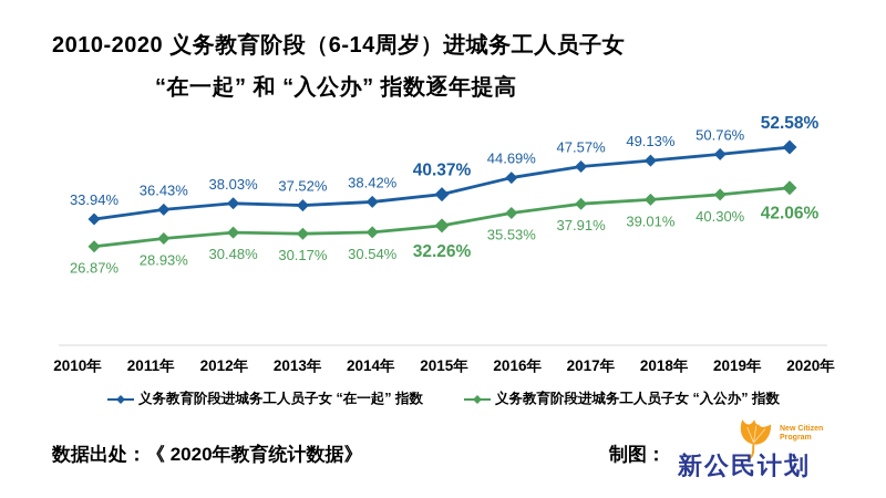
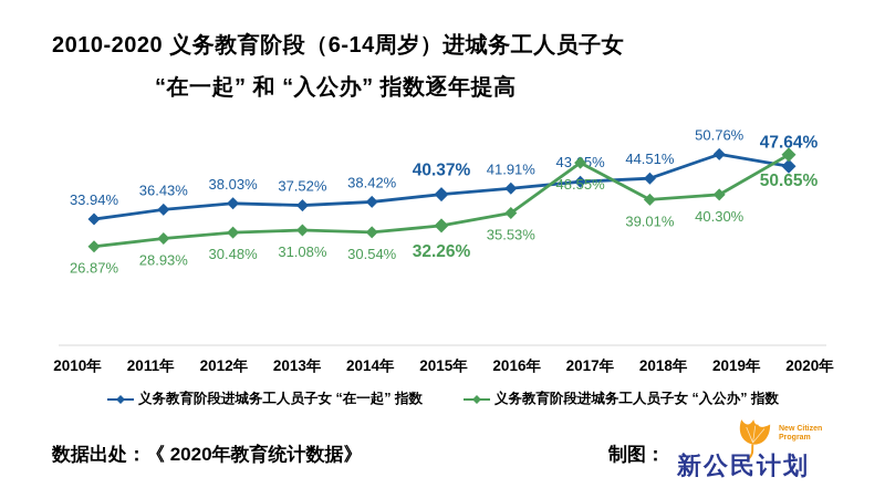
义务教育阶段进城务工人员子女 “入公办” 指数/2013年: 30.17% -> 31.08%
义务教育阶段进城务工人员子女 “在一起” 指数/2016年: 44.69% -> 41.91%
义务教育阶段进城务工人员子女 “在一起” 指数/2017年: 47.57% -> 43.65%
义务教育阶段进城务工人员子女 “入公办” 指数/2017年: 37.91% -> 48.55%
义务教育阶段进城务工人员子女 “在一起” 指数/2018年: 49.13% -> 44.51%
义务教育阶段进城务工人员子女 “在一起” 指数/2020年: 52.58% -> 47.64%
义务教育阶段进城务工人员子女 “入公办” 指数/2020年: 42.06% -> 50.65%
